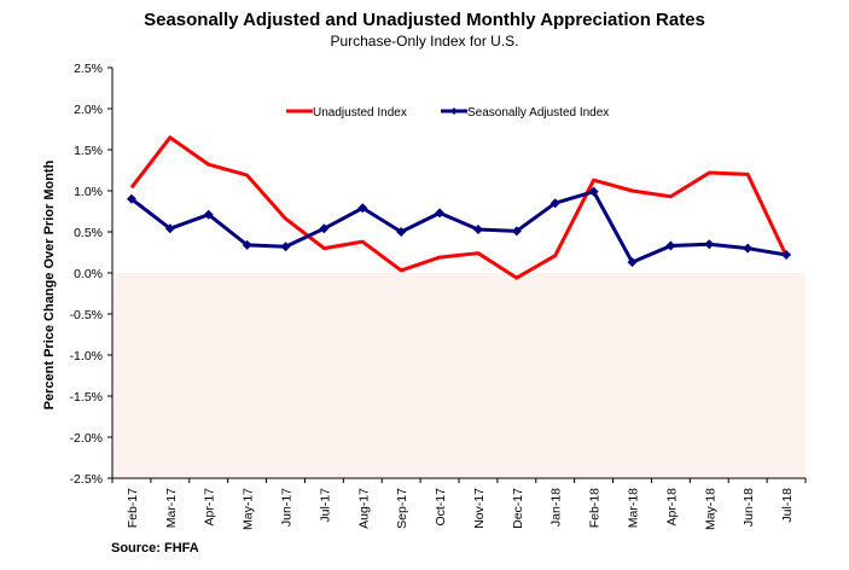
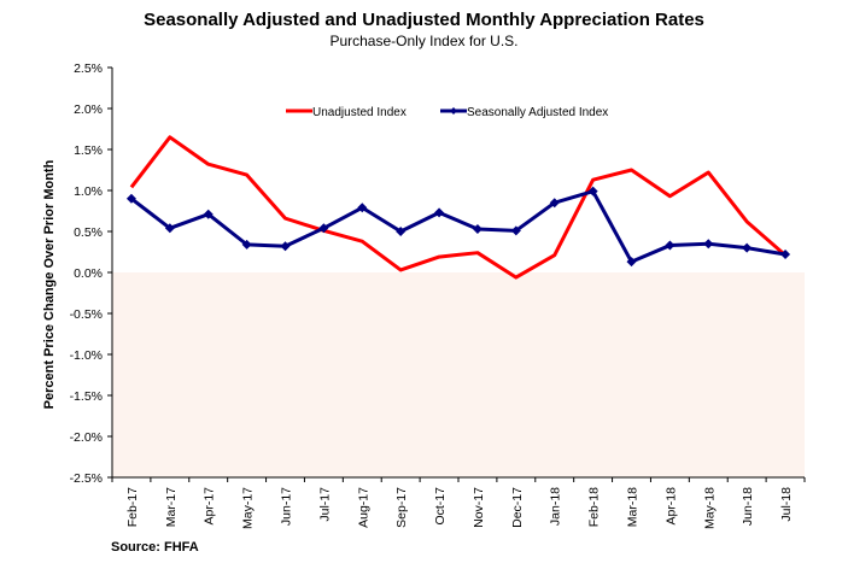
Unadjusted Index/Jul-17: 0.3% -> 0.5%
Unadjusted Index/Mar-18: 1.0% -> 1.2%
Unadjusted Index/Jun-18: 1.2% -> 0.6%
